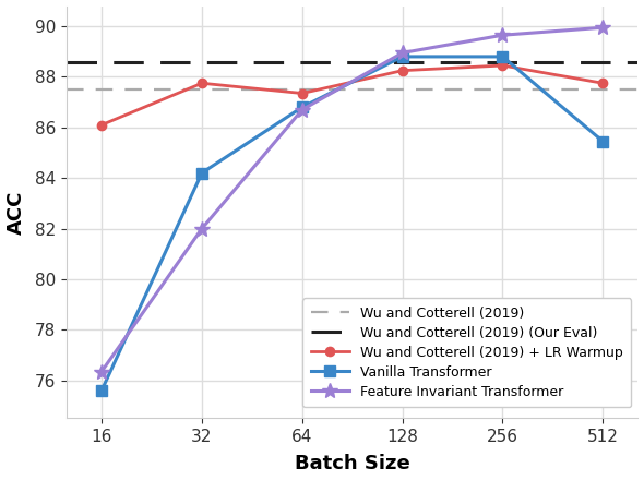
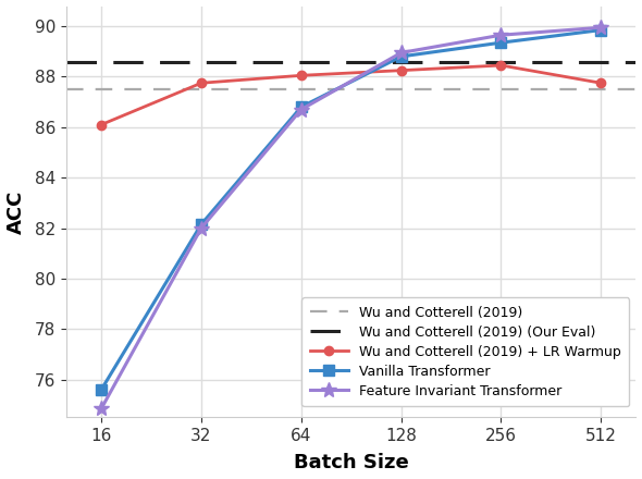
Feature Invariant Transformer/16: 76.35 -> 74.85
Vanilla Transformer/32: 84.20 -> 82.15
Wu and Cotterell (2019) + LR Warmup/64: 87.35 -> 88.05
Vanilla Transformer/256: 88.80 -> 89.35
Vanilla Transformer/512: 85.45 -> 89.85
